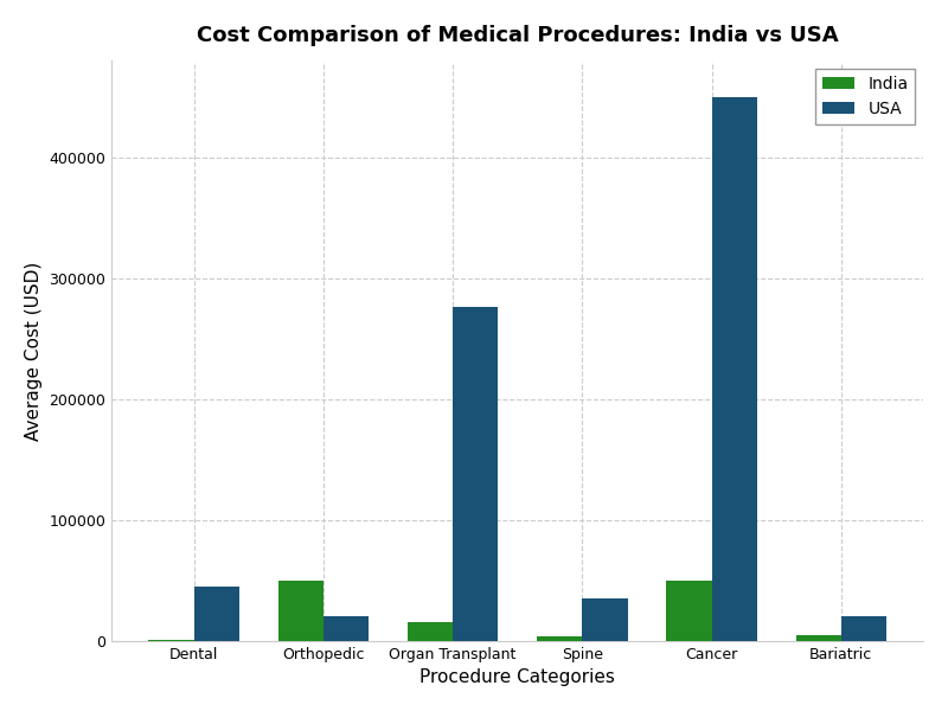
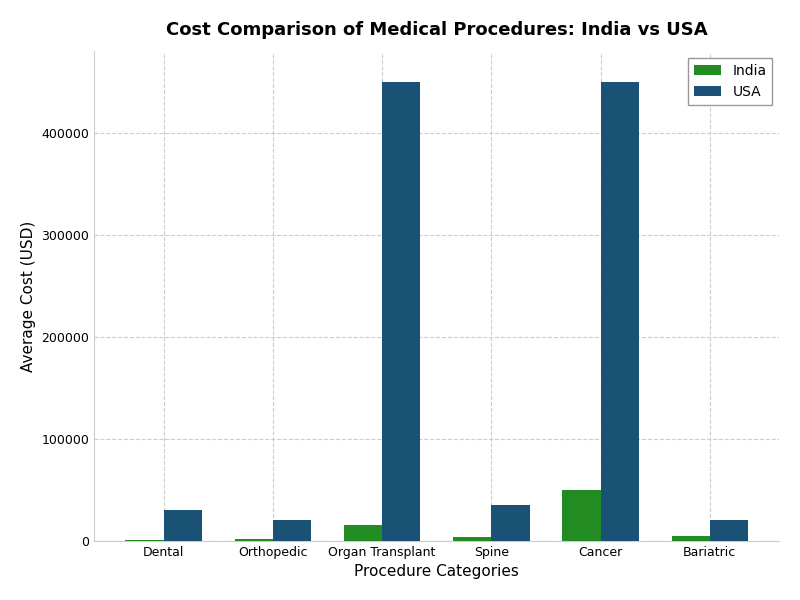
USA/Dental: 45000 -> 30000
India/Orthopedic: 50000 -> 2000
USA/Organ Transplant: 276000 -> 450000
